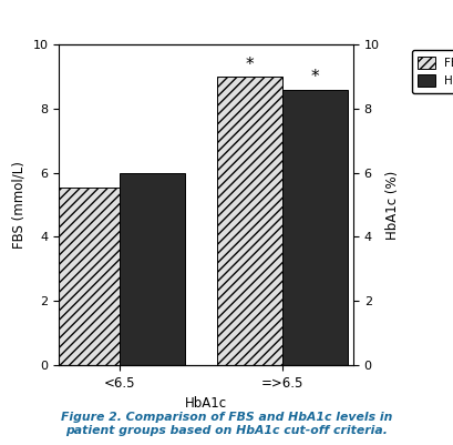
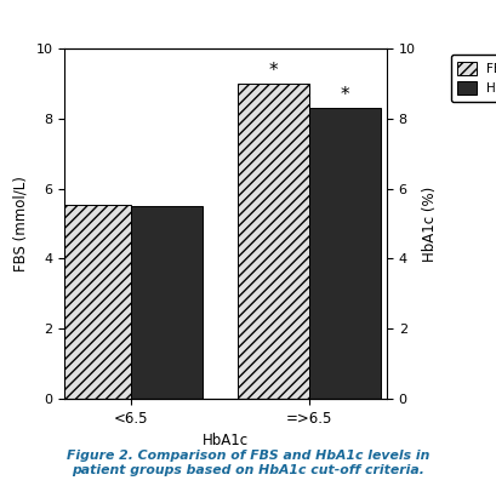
HbA1c/<6.5: 6.0 -> 5.5
HbA1c/=>6.5: 8.6 -> 8.3
